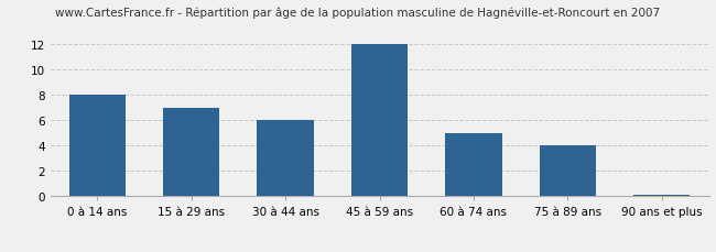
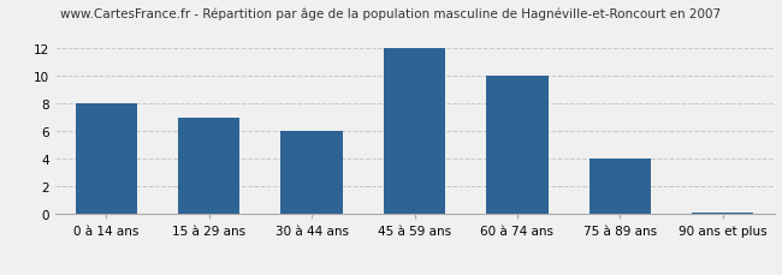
60 à 74 ans: 5.0 -> 10.0
